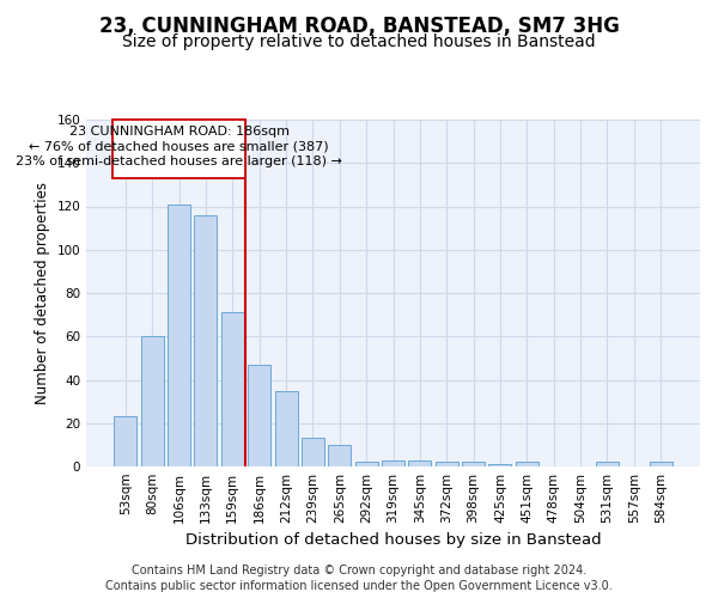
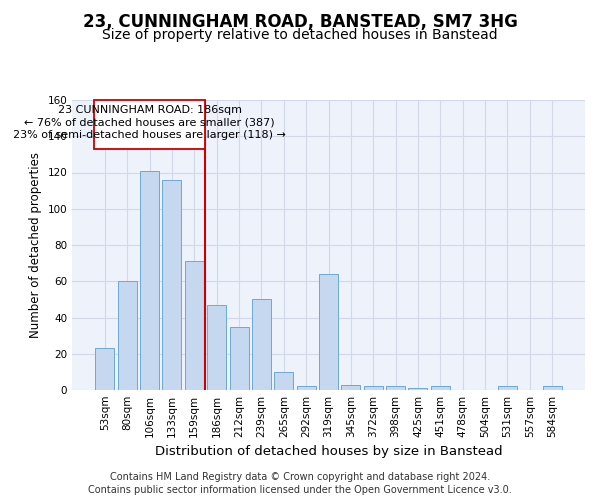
239sqm: 13 -> 50
319sqm: 3 -> 64
